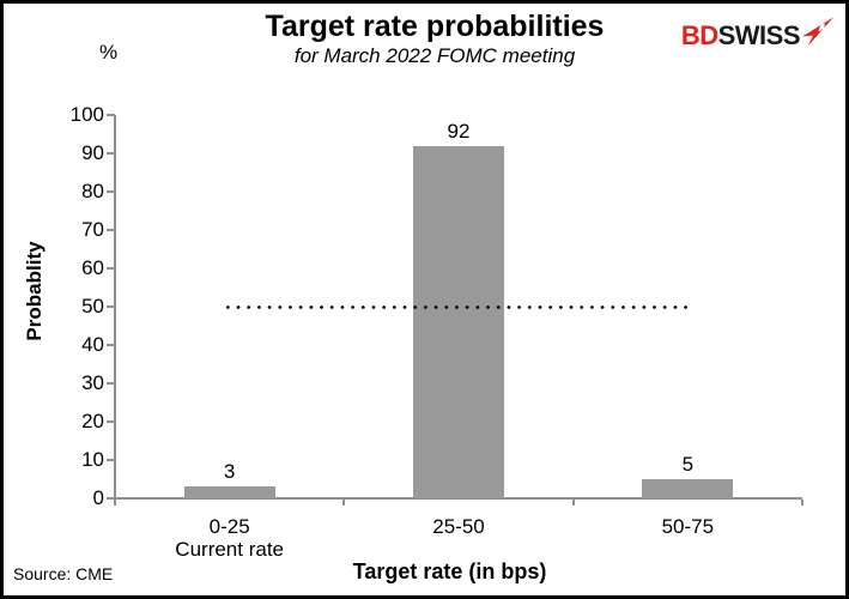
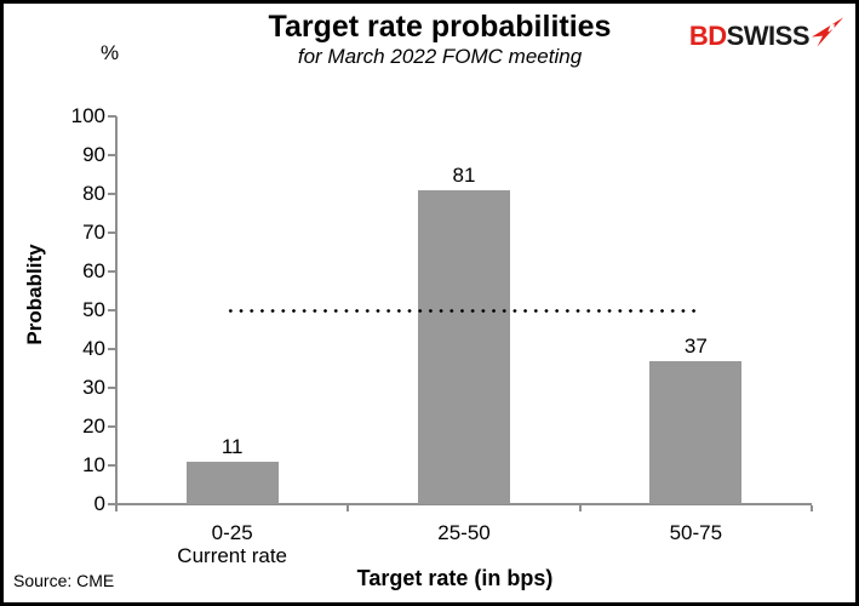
0-25: 3 -> 11
25-50: 92 -> 81
50-75: 5 -> 37
